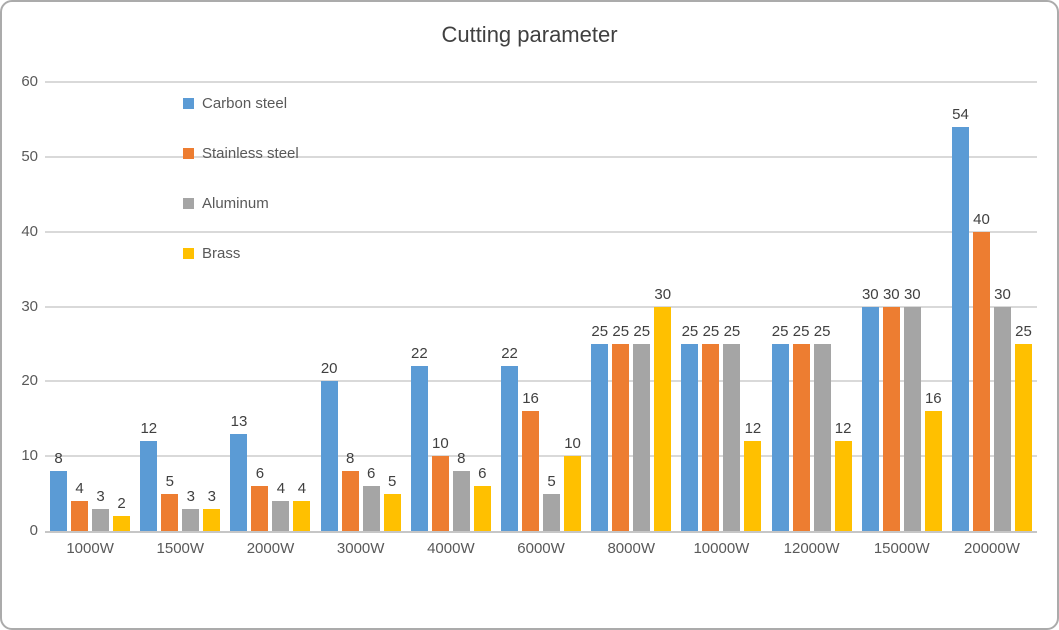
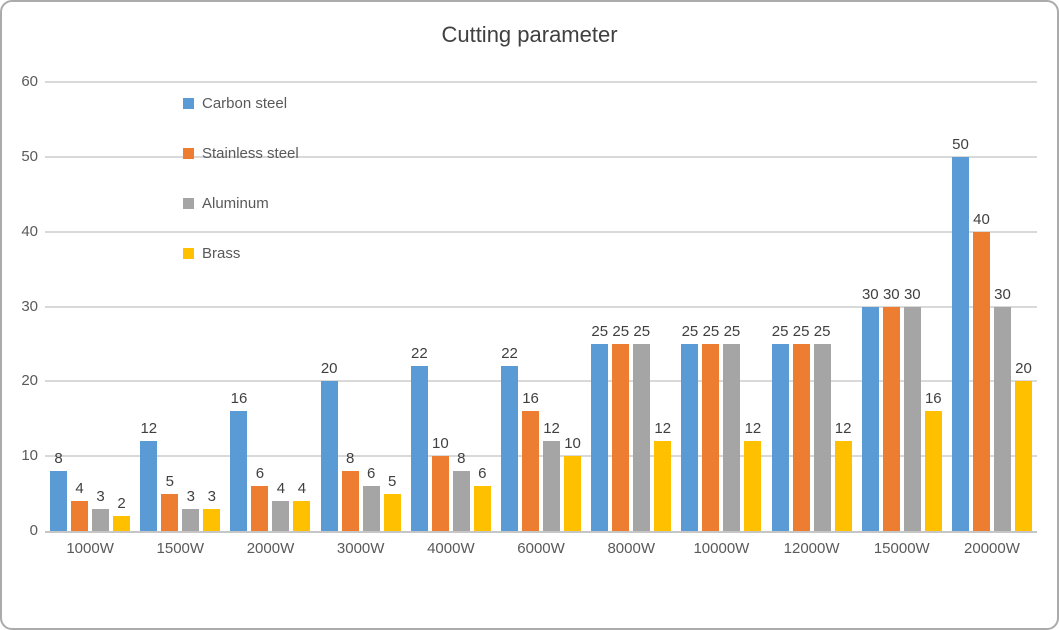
Carbon steel/2000W: 13 -> 16
Aluminum/6000W: 5 -> 12
Brass/8000W: 30 -> 12
Carbon steel/20000W: 54 -> 50
Brass/20000W: 25 -> 20
